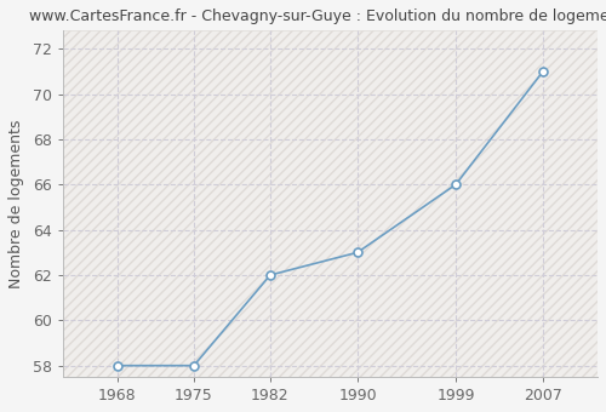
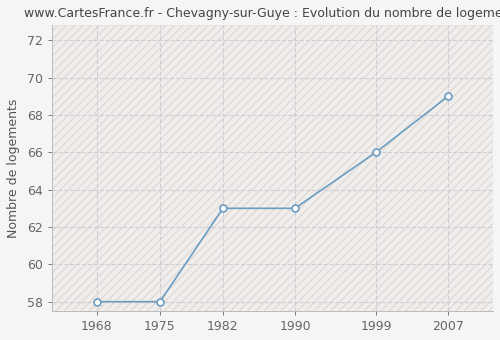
1982: 62 -> 63
2007: 71 -> 69
